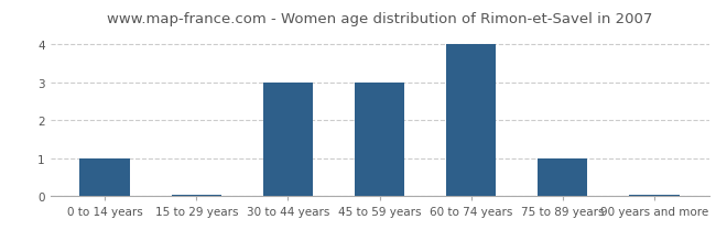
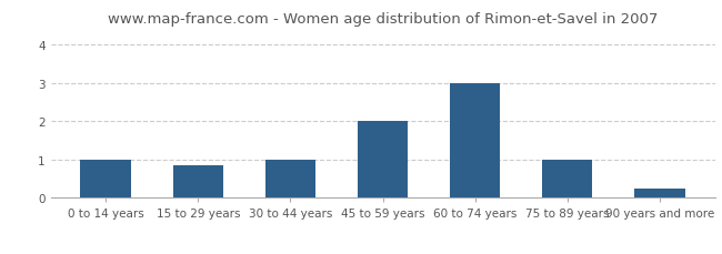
15 to 29 years: 0.04 -> 0.85
30 to 44 years: 3.00 -> 1.00
45 to 59 years: 3.00 -> 2.00
60 to 74 years: 4.00 -> 3.00
90 years and more: 0.04 -> 0.25
